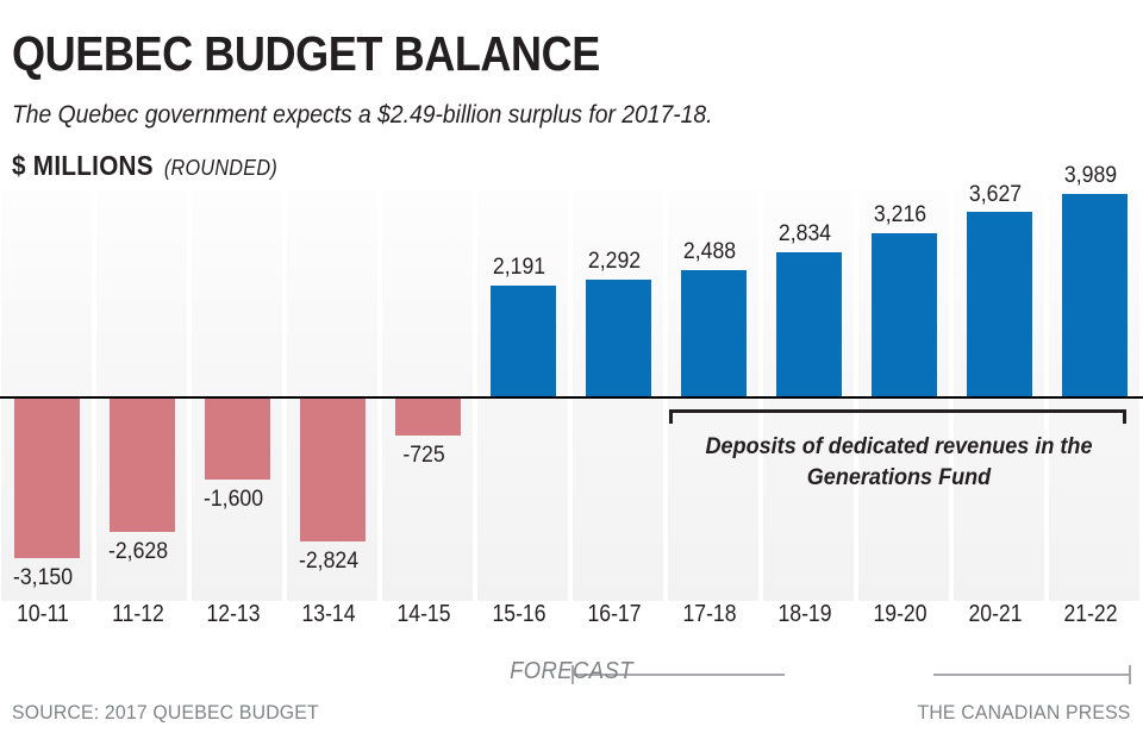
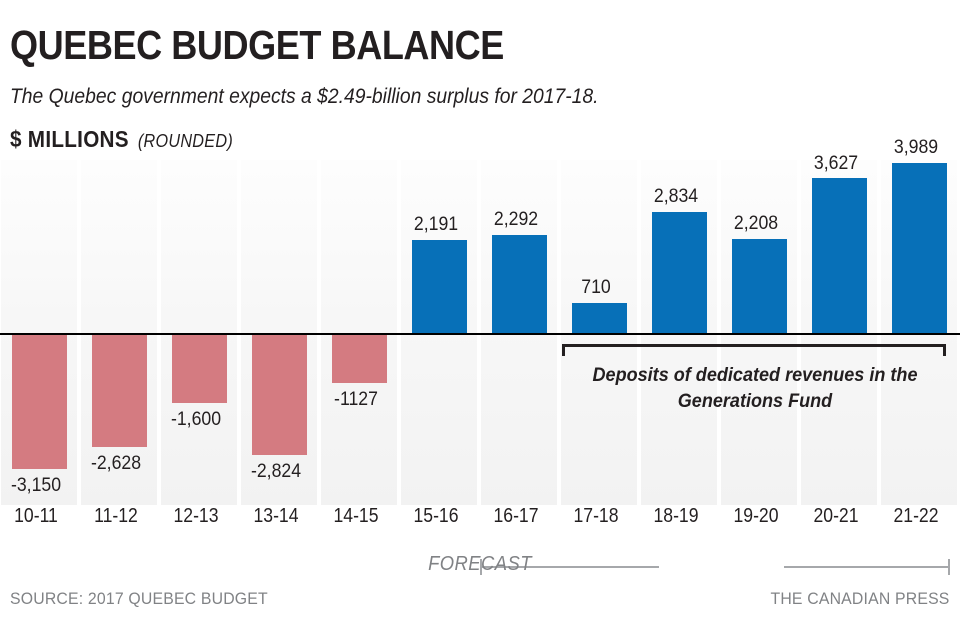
14-15: -725 -> -1127
17-18: 2,488 -> 710
19-20: 3,216 -> 2,208
